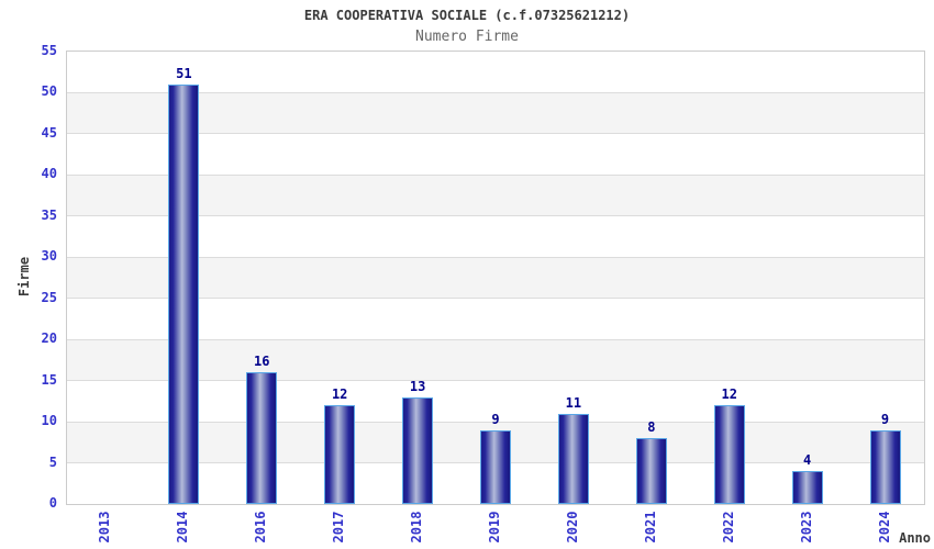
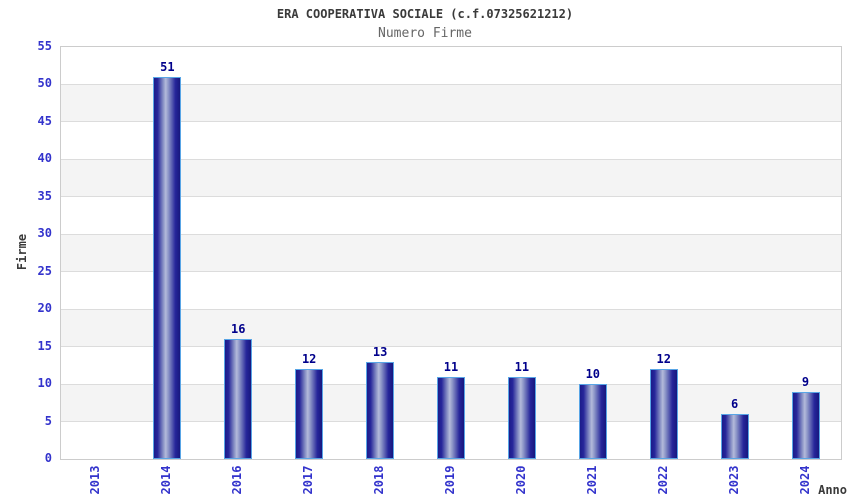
2019: 9 -> 11
2021: 8 -> 10
2023: 4 -> 6
